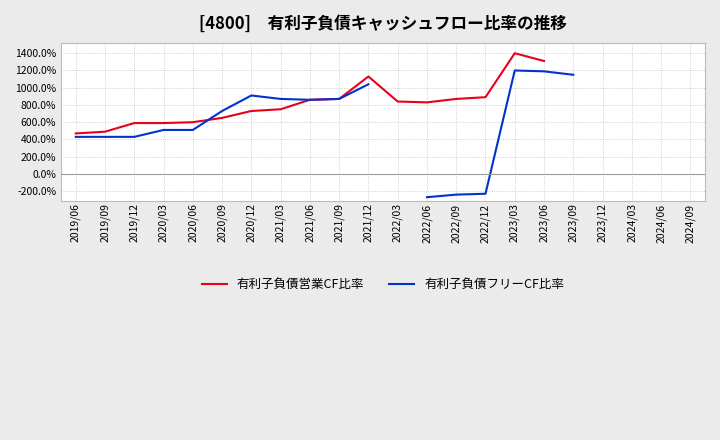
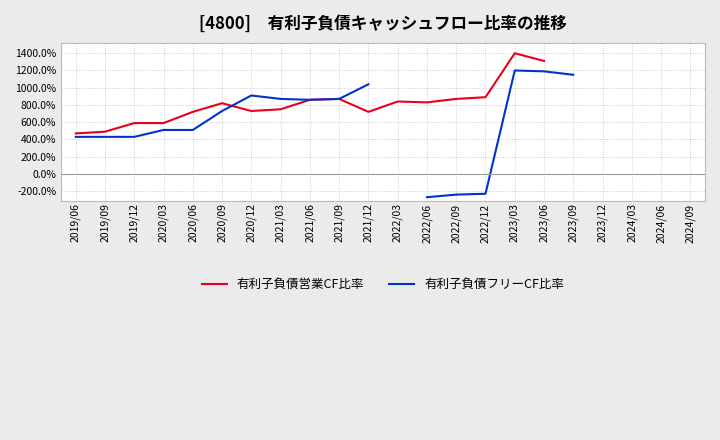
有利子負債営業CF比率/2020/06: 600% -> 720%
有利子負債営業CF比率/2020/09: 650% -> 820%
有利子負債営業CF比率/2021/12: 1130% -> 720%
